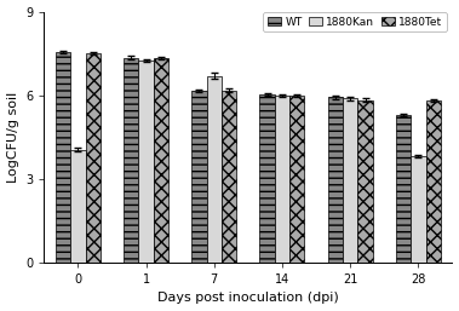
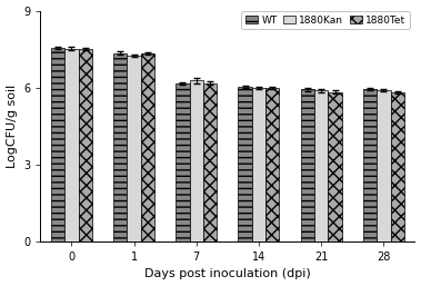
1880Kan/0: 4.05 -> 7.52
1880Kan/7: 6.70 -> 6.27
WT/28: 5.30 -> 5.93
1880Kan/28: 3.80 -> 5.90
